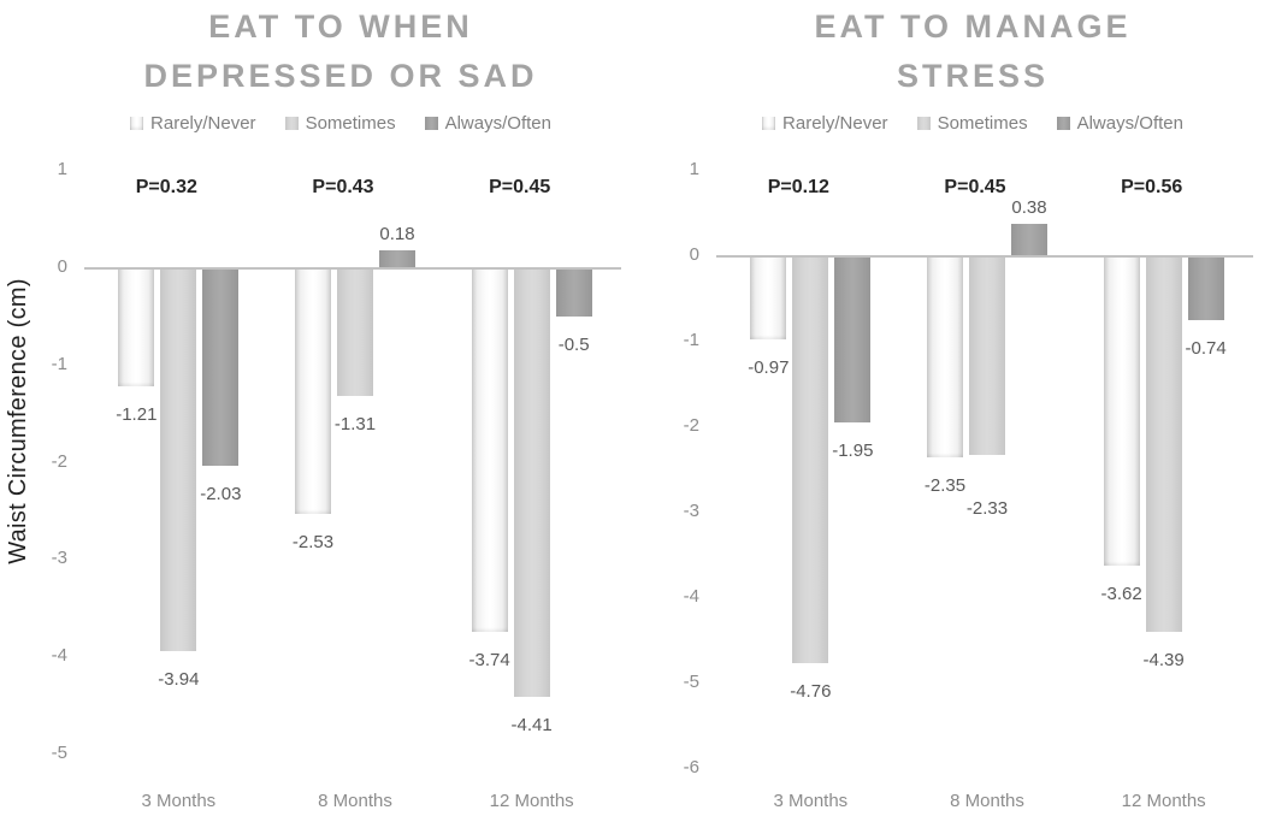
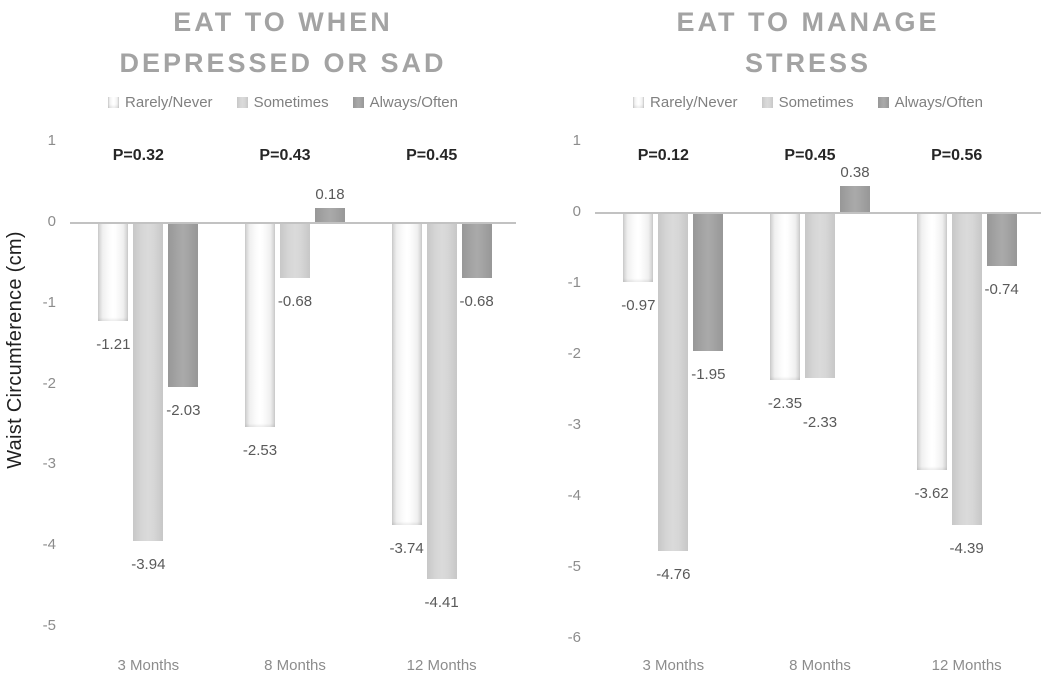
EAT TO WHEN DEPRESSED OR SAD/Sometimes/8 Months: -1.31 -> -0.68
EAT TO WHEN DEPRESSED OR SAD/Always/Often/12 Months: -0.5 -> -0.68
